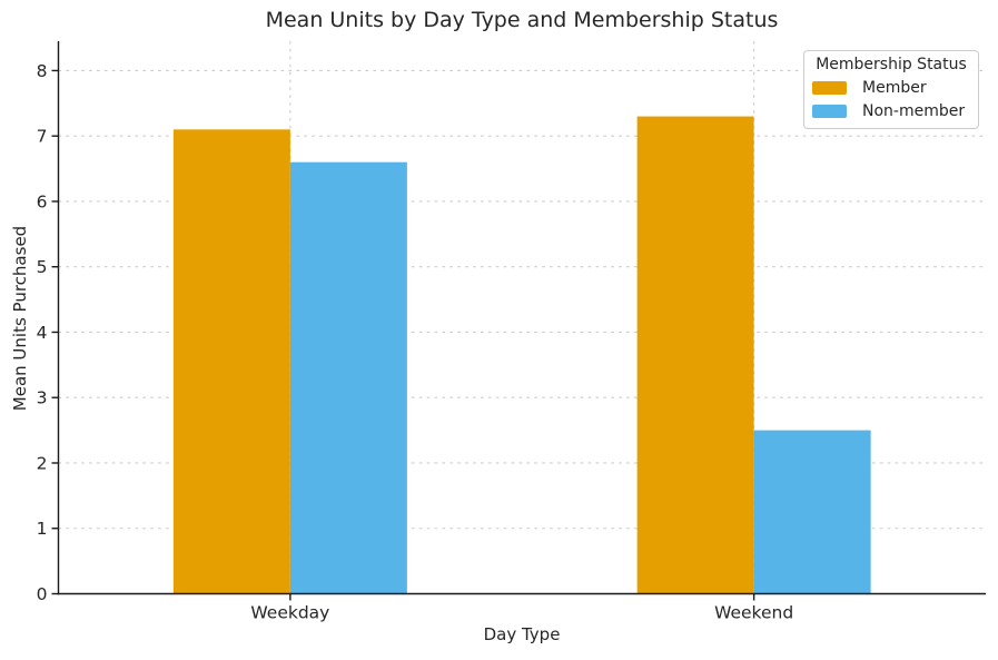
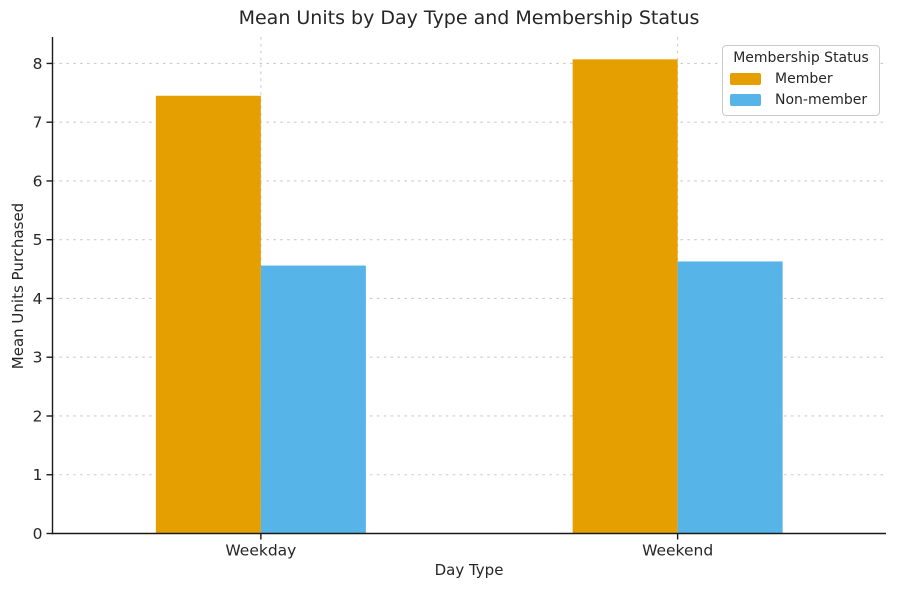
Member/Weekday: 7.1 -> 7.5
Non-member/Weekday: 6.6 -> 4.6
Member/Weekend: 7.3 -> 8.1
Non-member/Weekend: 2.5 -> 4.6
